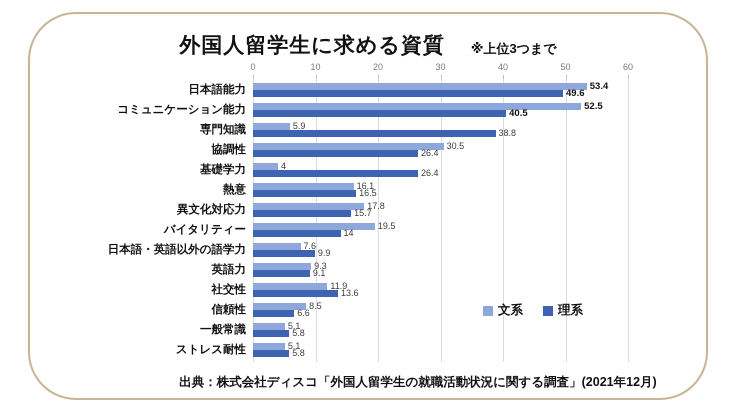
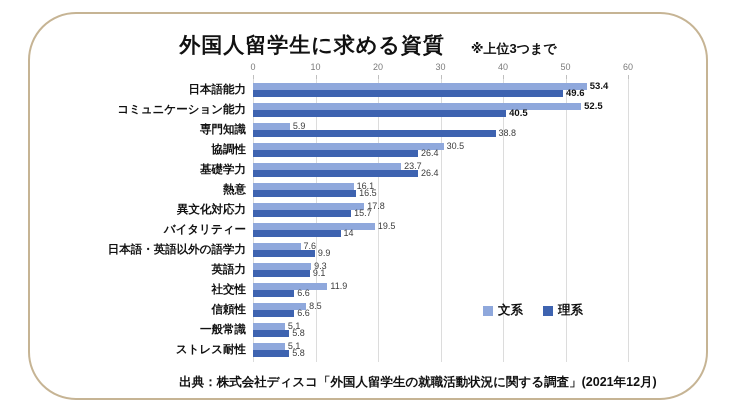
文系/基礎学力: 4 -> 23.7
理系/社交性: 13.6 -> 6.6
